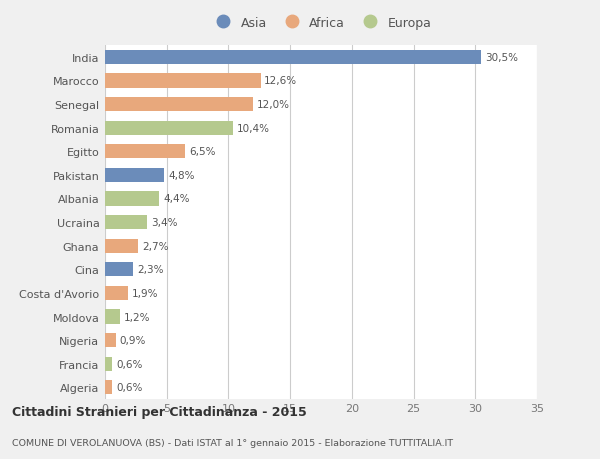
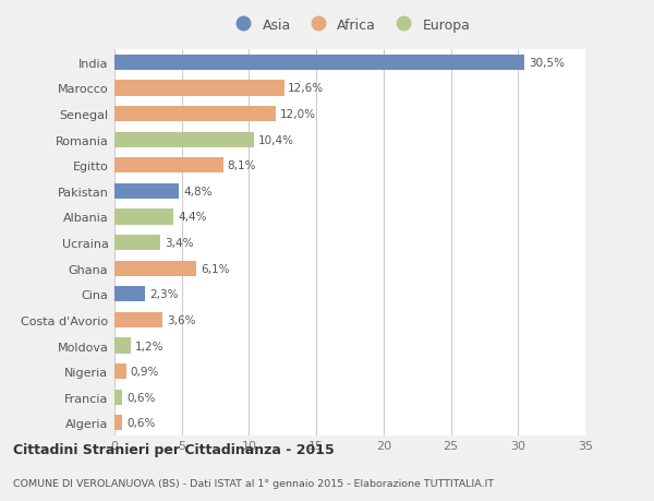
Egitto: 6,5% -> 8,1%
Ghana: 2,7% -> 6,1%
Costa d'Avorio: 1,9% -> 3,6%
